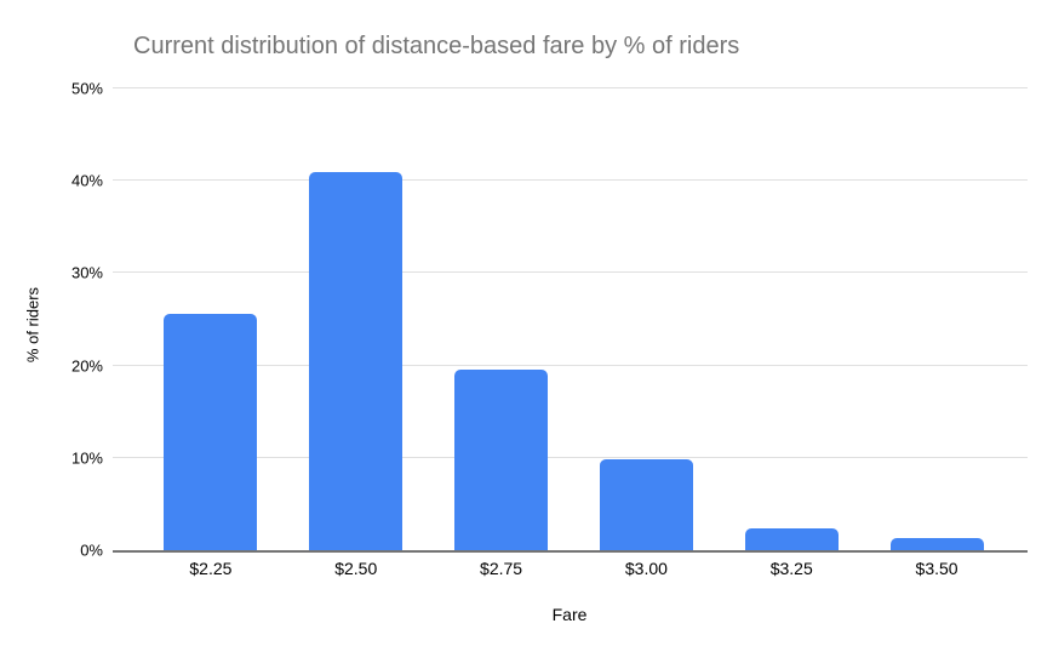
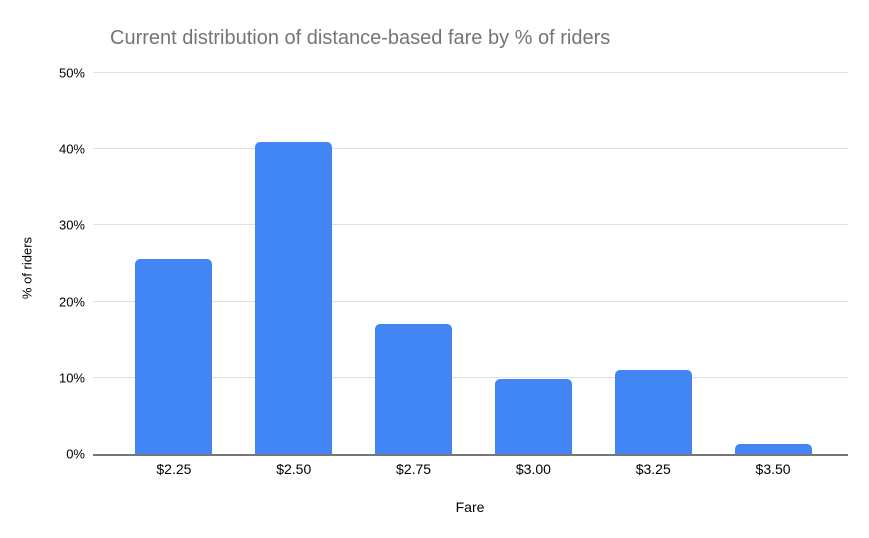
$2.75: 20% -> 17%
$3.25: 2% -> 11%
